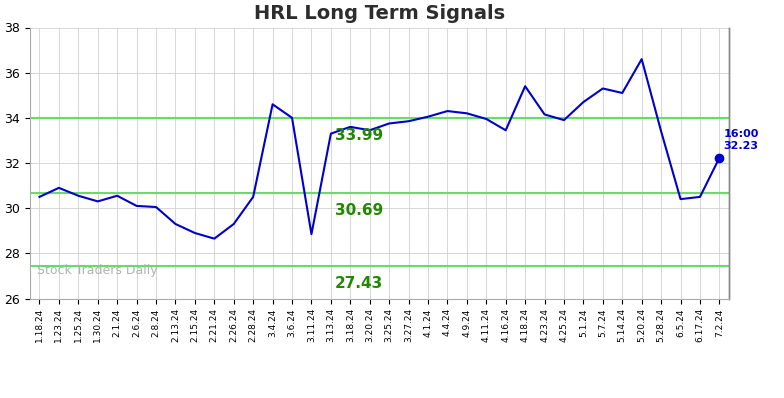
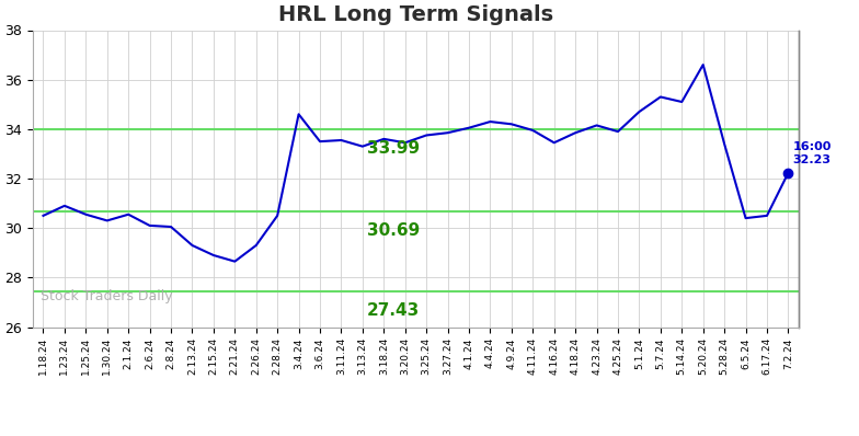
3.6.24: 34.00 -> 33.50
3.11.24: 28.85 -> 33.55
4.18.24: 35.40 -> 33.85
